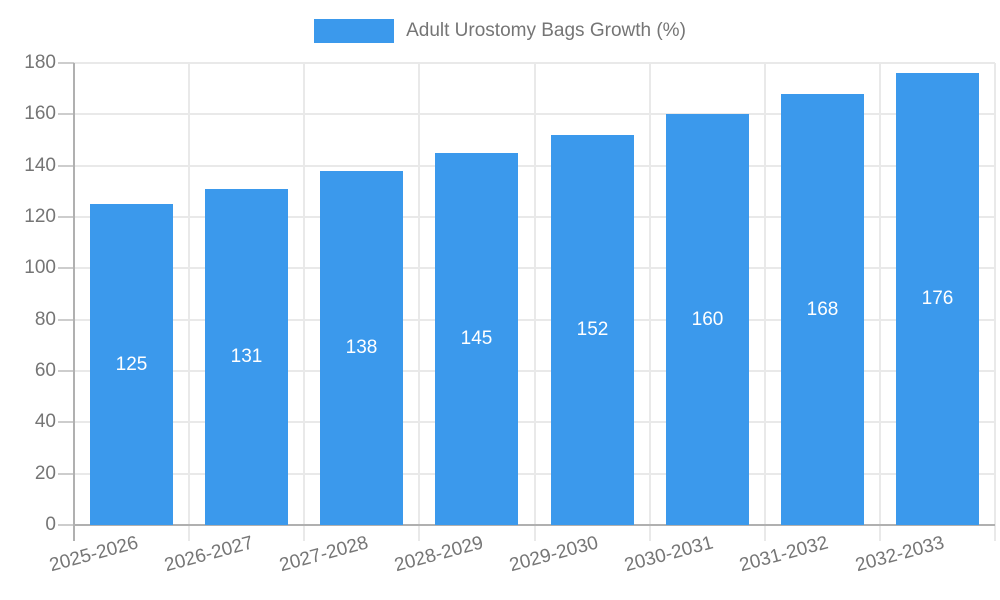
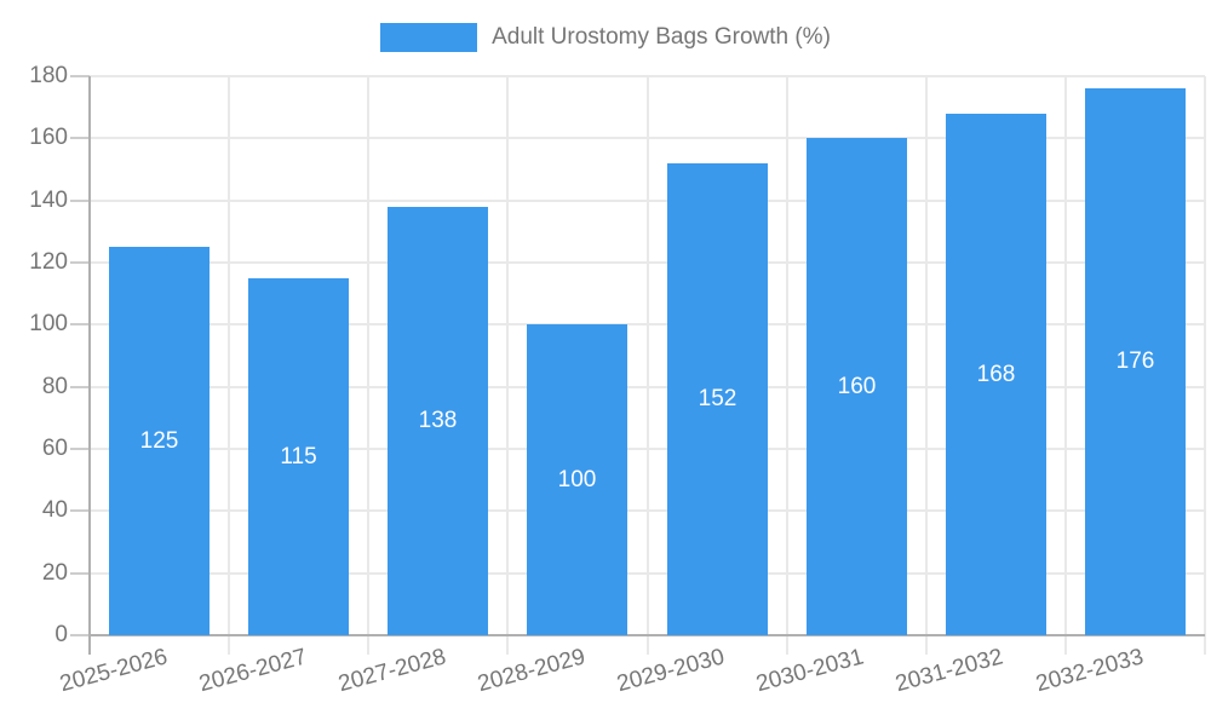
2026-2027: 131 -> 115
2028-2029: 145 -> 100
